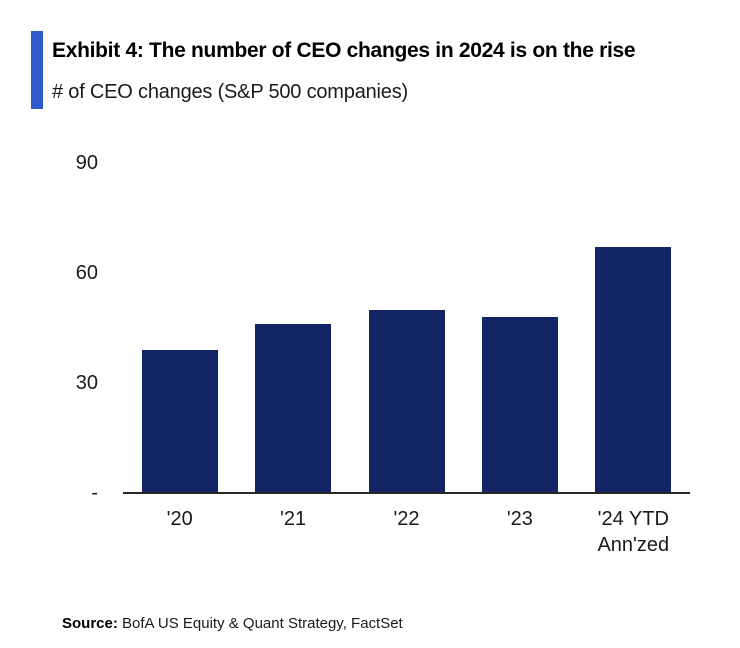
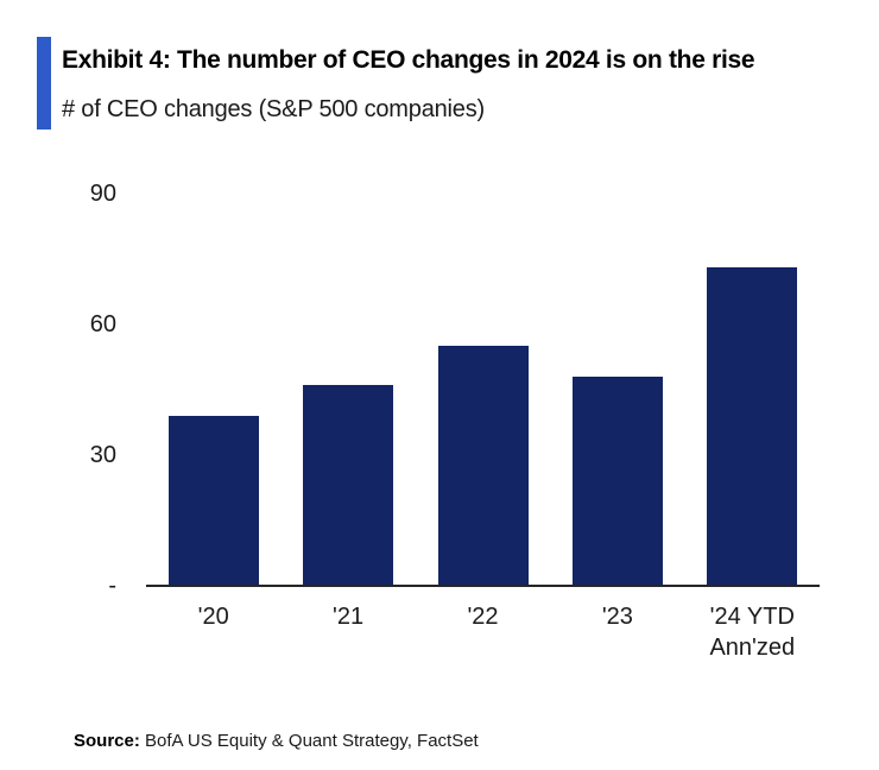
'22: 50 -> 55
'24 YTD Ann'zed: 67 -> 73
